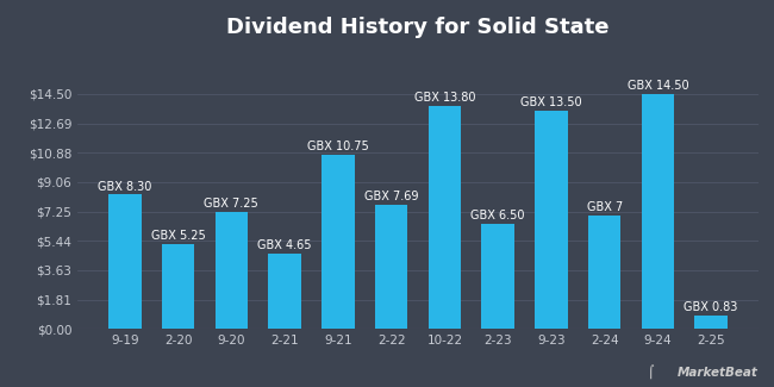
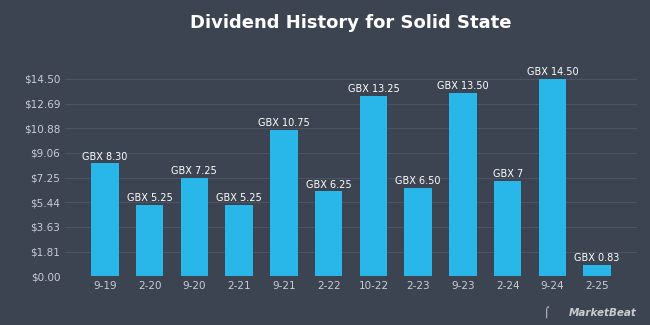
2-21: 4.65 -> 5.25
2-22: 7.69 -> 6.25
10-22: 13.80 -> 13.25
